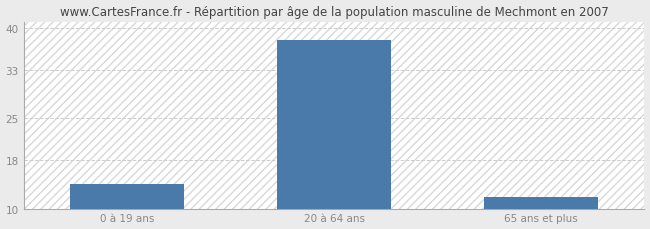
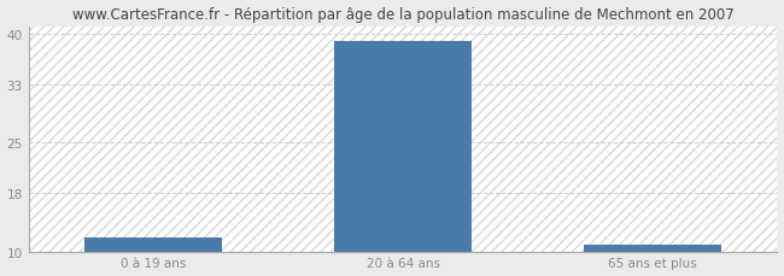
0 à 19 ans: 14 -> 12
20 à 64 ans: 38 -> 39
65 ans et plus: 12 -> 11
